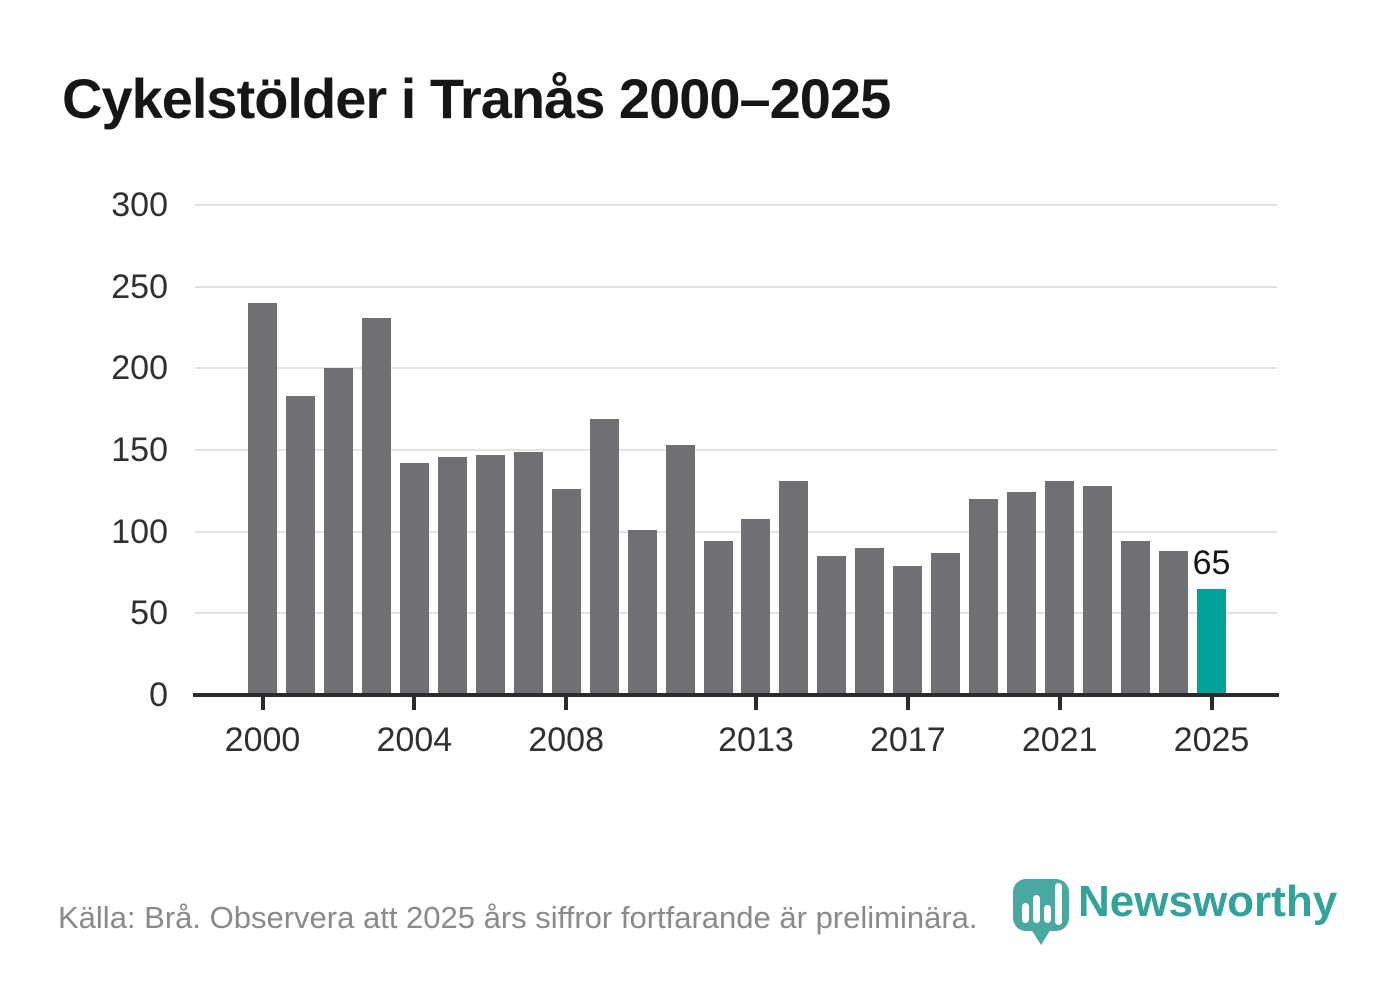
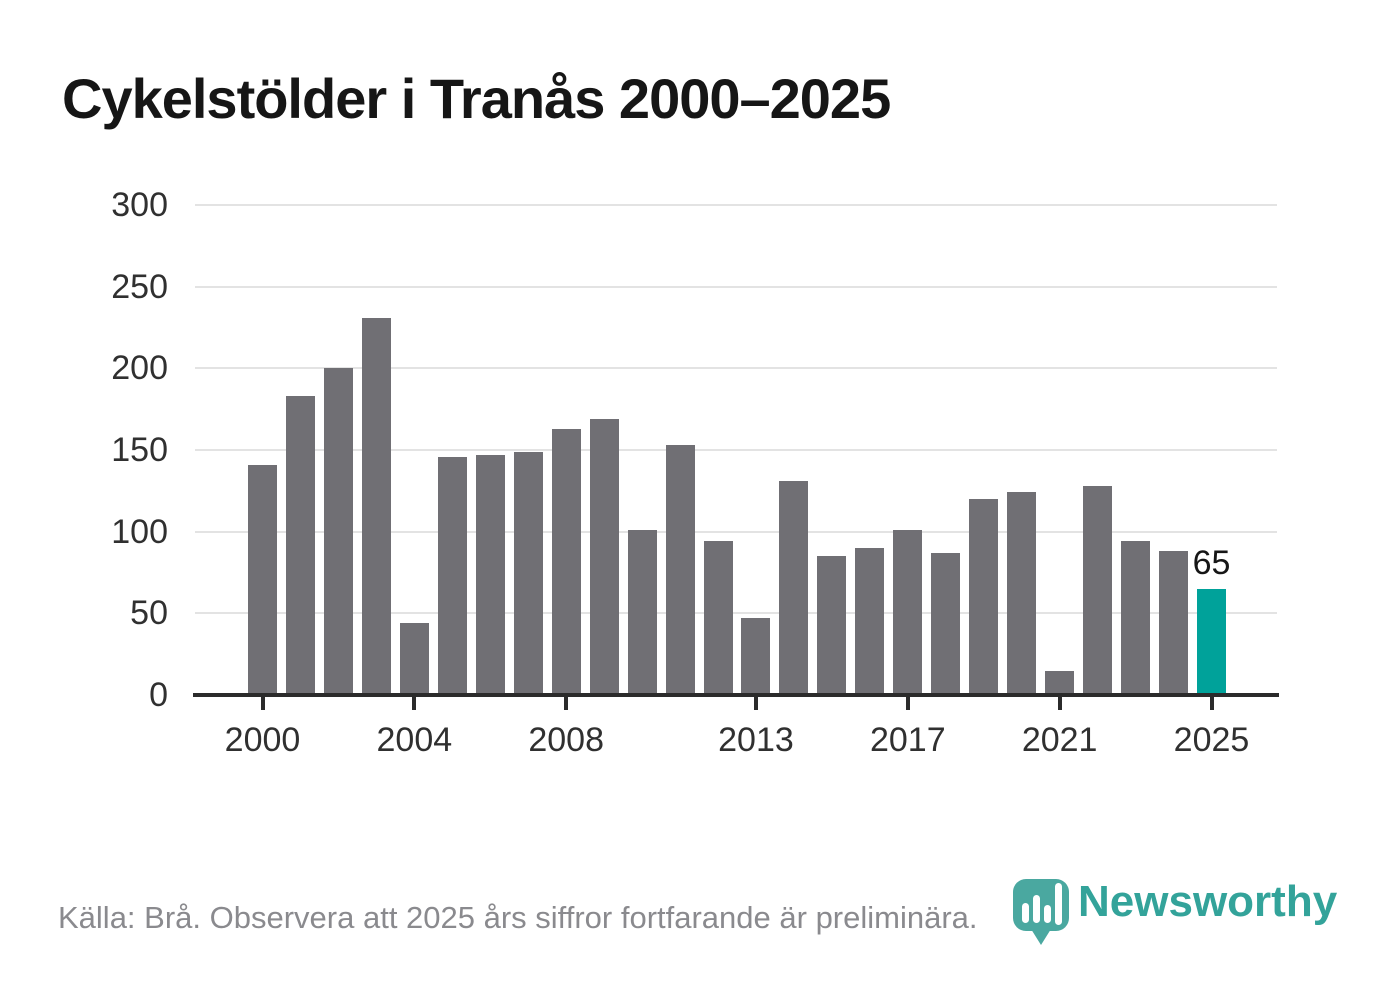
2000: 240 -> 141
2004: 142 -> 44
2008: 126 -> 163
2013: 108 -> 47
2017: 79 -> 101
2021: 131 -> 15
